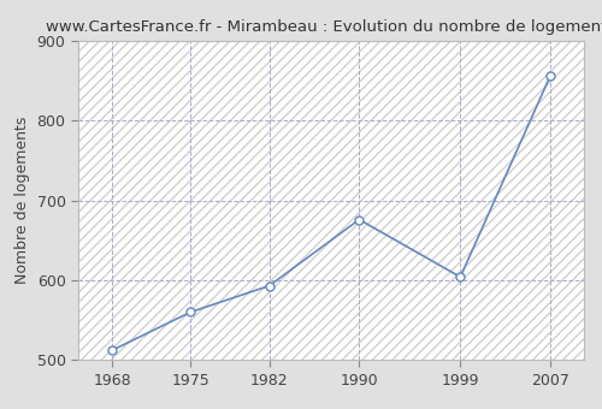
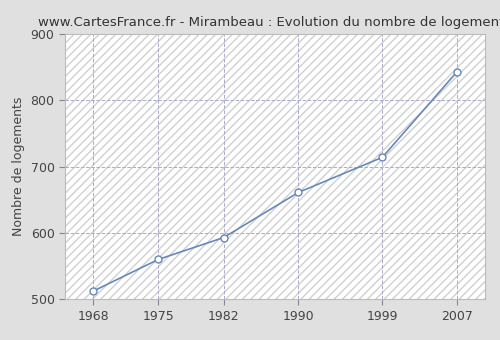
1990: 676 -> 661
1999: 604 -> 714
2007: 856 -> 843
